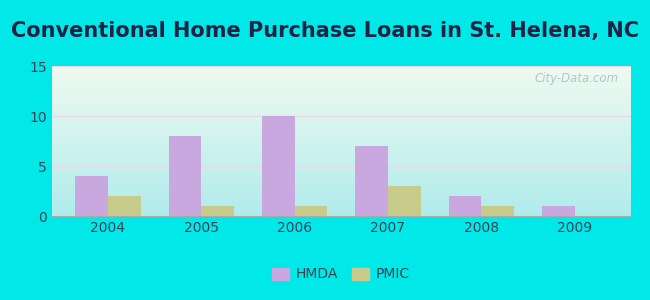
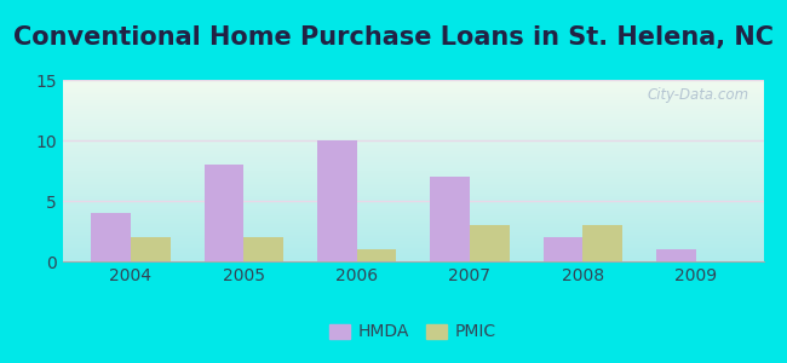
PMIC/2005: 1 -> 2
PMIC/2008: 1 -> 3
